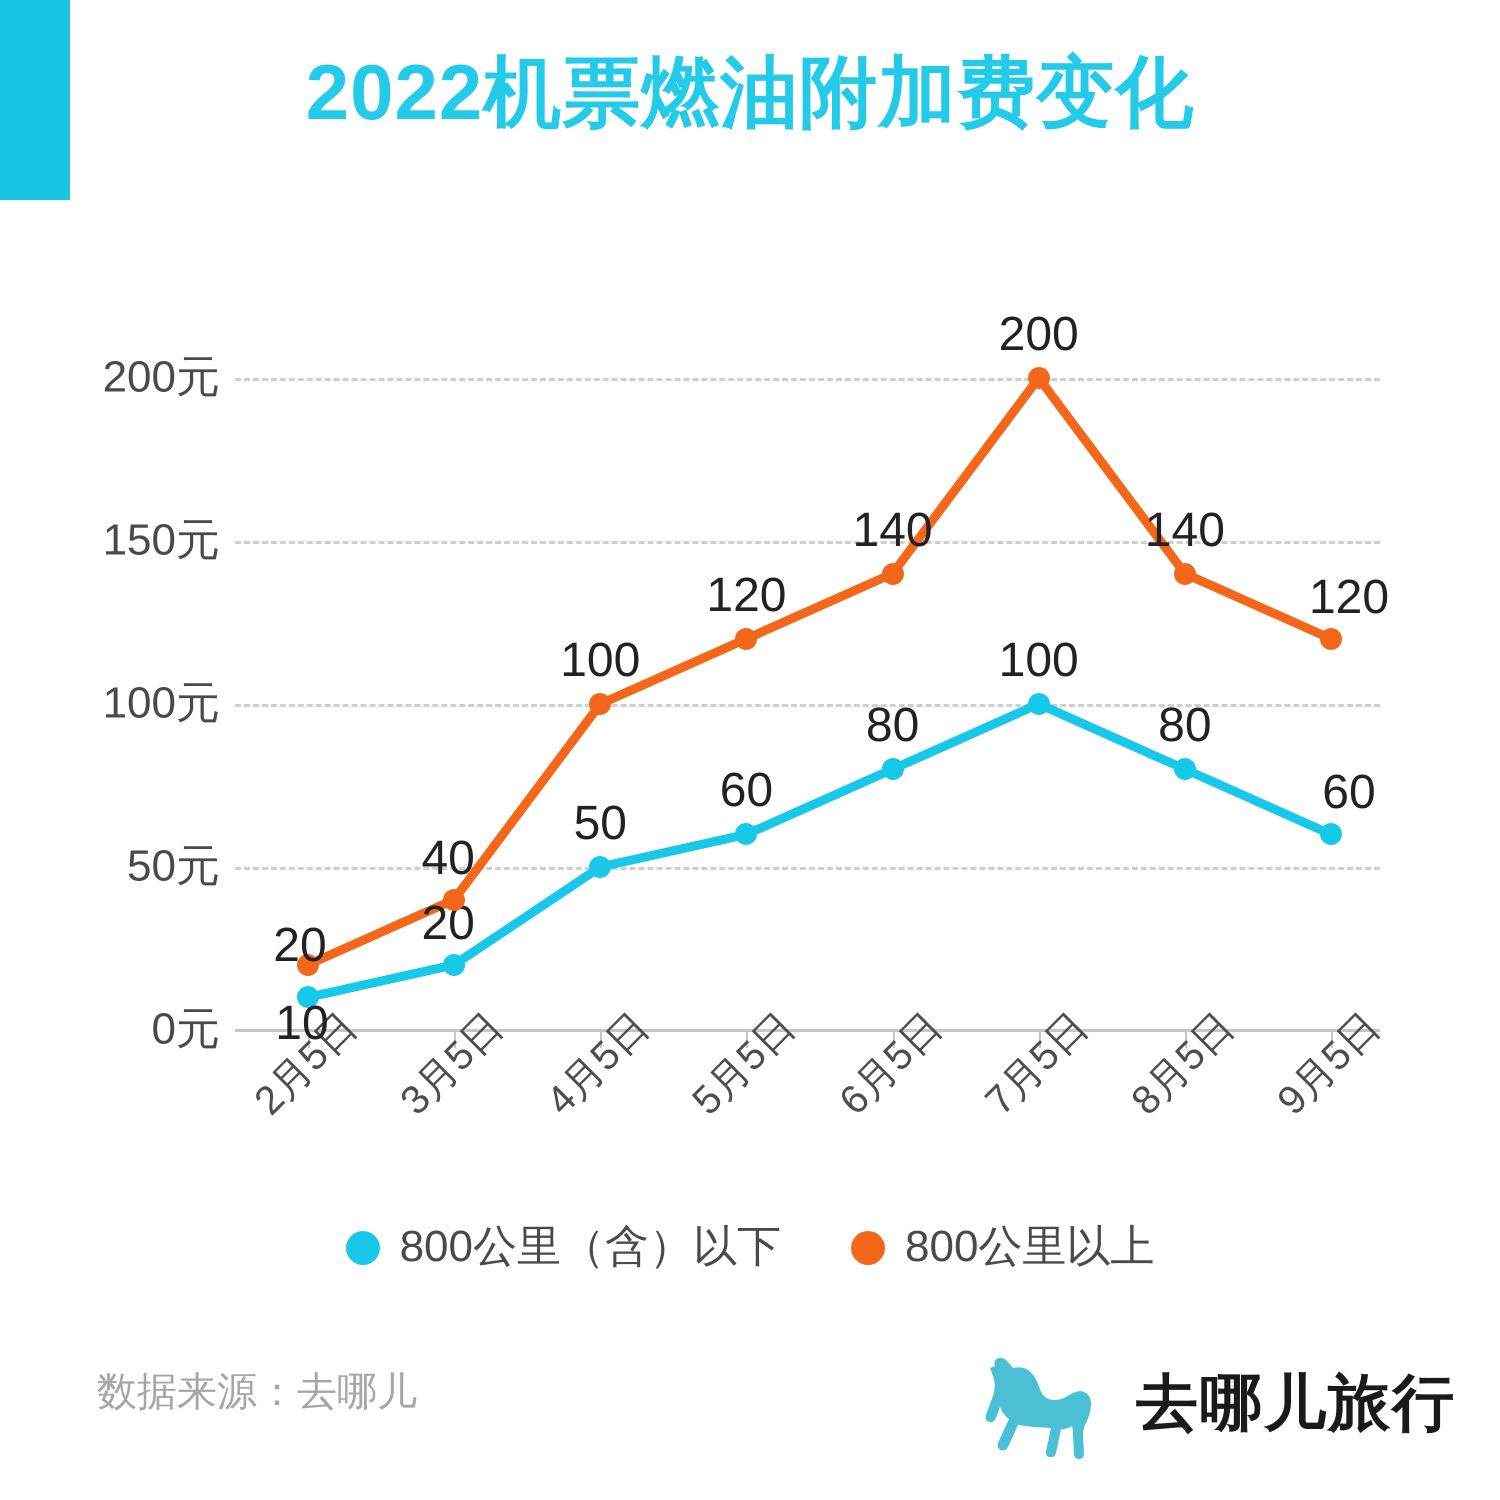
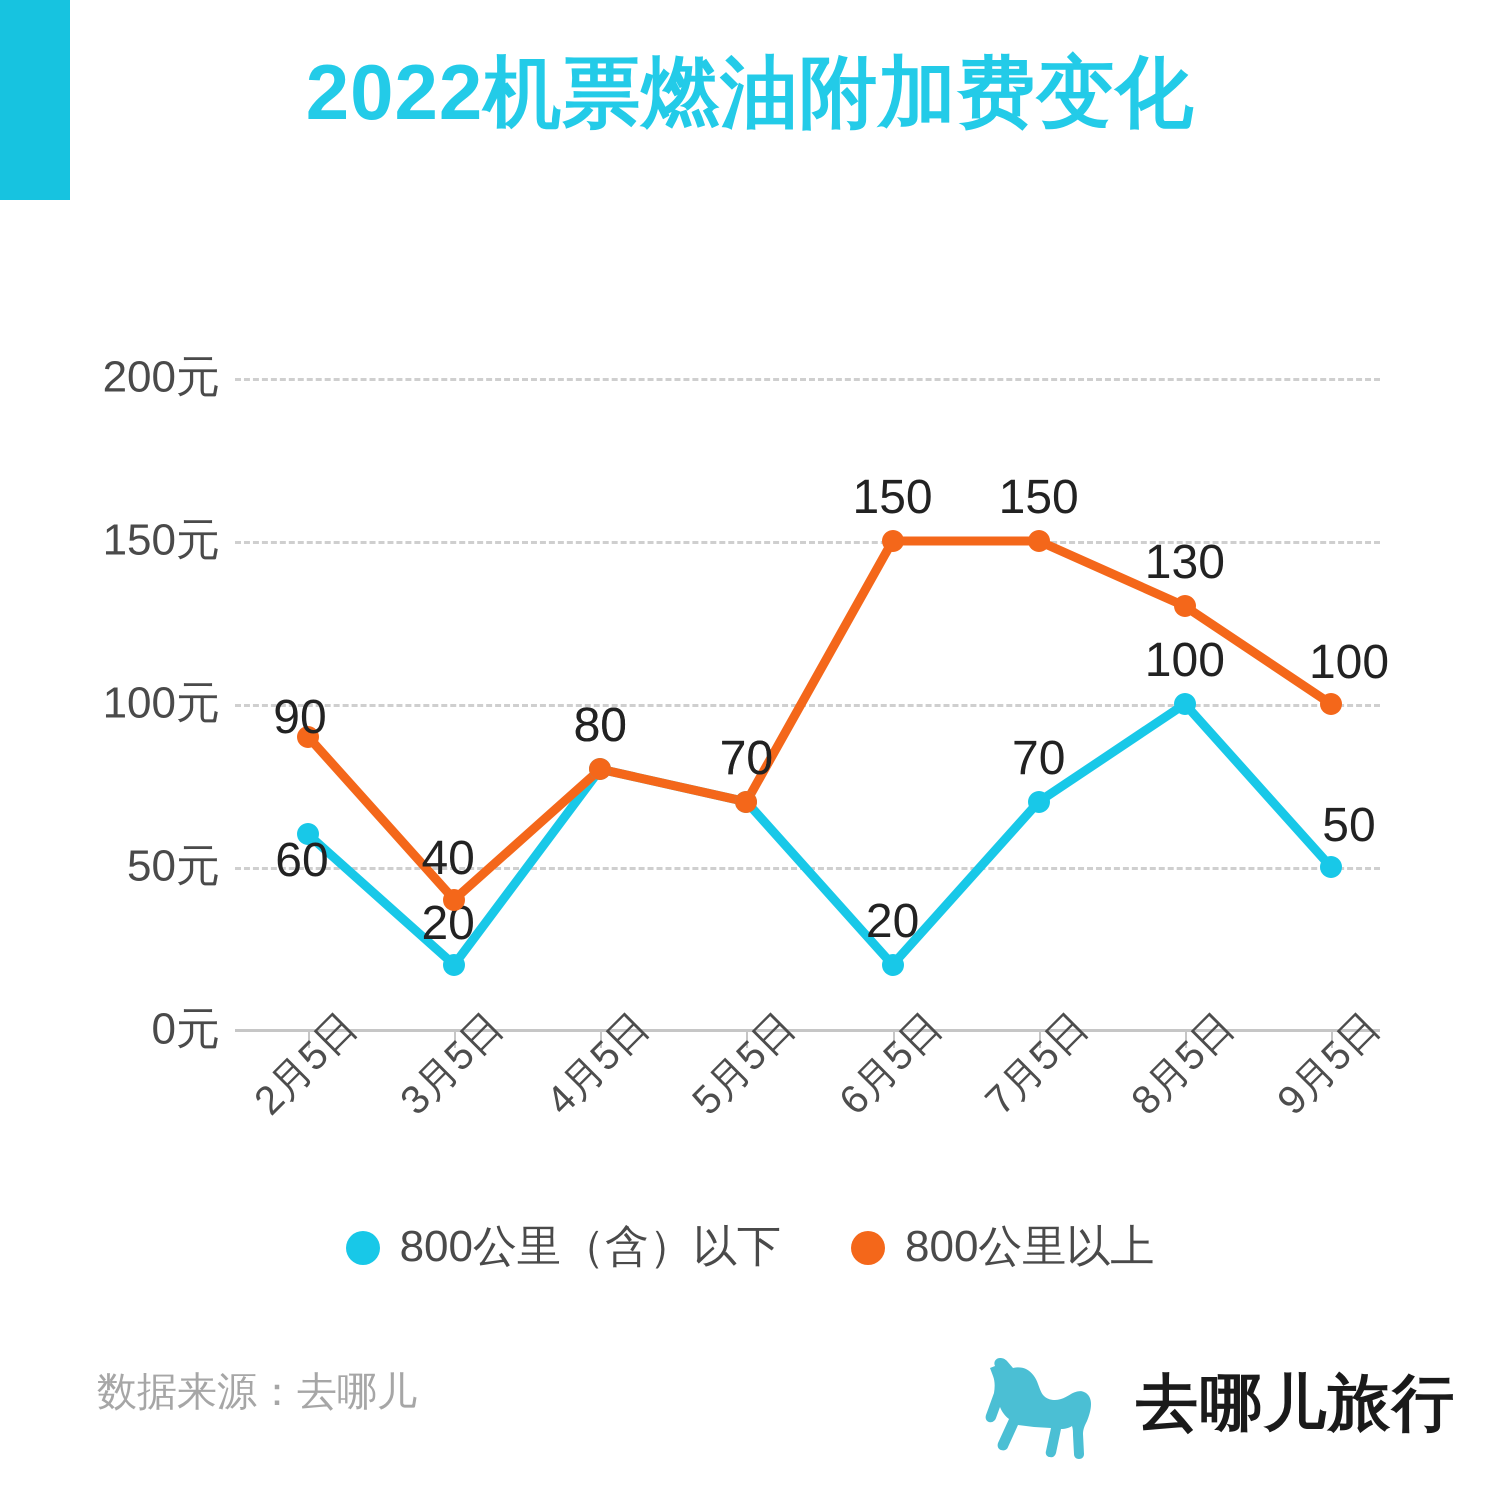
800公里（含）以下/2月5日: 10 -> 60
800公里以上/2月5日: 20 -> 90
800公里（含）以下/4月5日: 50 -> 80
800公里以上/4月5日: 100 -> 80
800公里（含）以下/5月5日: 60 -> 70
800公里以上/5月5日: 120 -> 70
800公里（含）以下/6月5日: 80 -> 20
800公里以上/6月5日: 140 -> 150
800公里（含）以下/7月5日: 100 -> 70
800公里以上/7月5日: 200 -> 150
800公里（含）以下/8月5日: 80 -> 100
800公里以上/8月5日: 140 -> 130
800公里（含）以下/9月5日: 60 -> 50
800公里以上/9月5日: 120 -> 100
